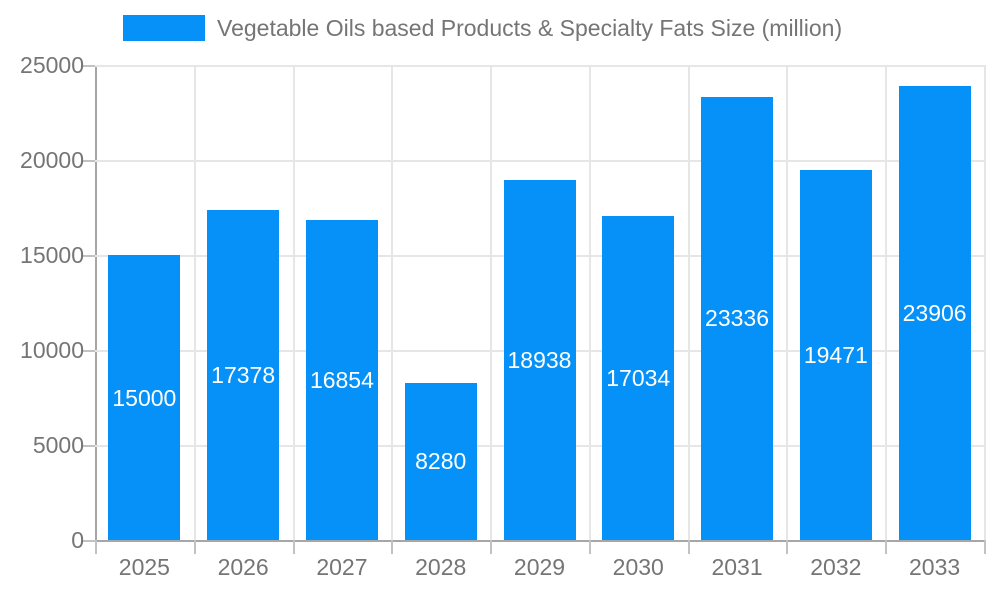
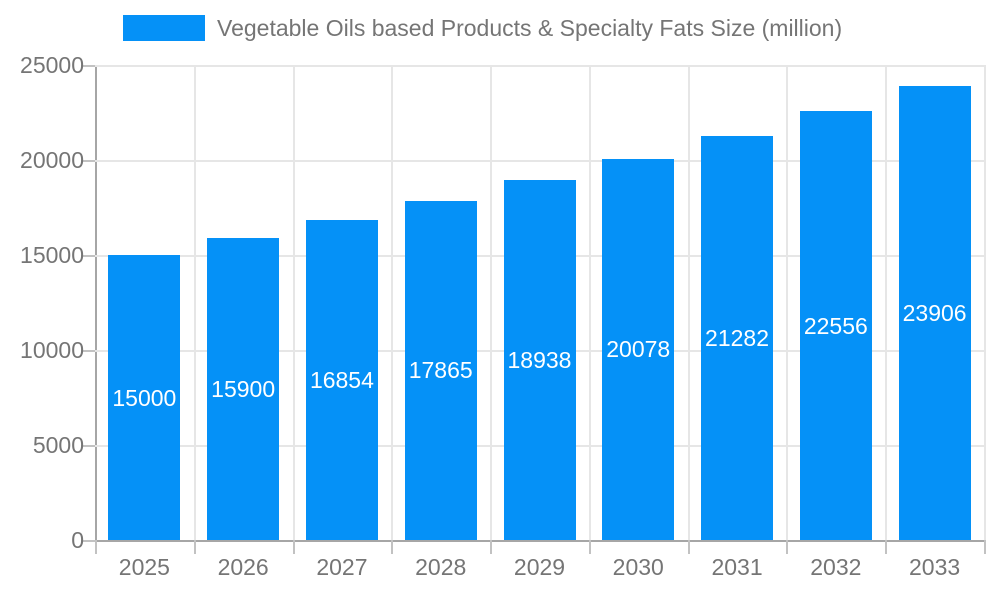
2026: 17378 -> 15900
2028: 8280 -> 17865
2030: 17034 -> 20078
2031: 23336 -> 21282
2032: 19471 -> 22556
